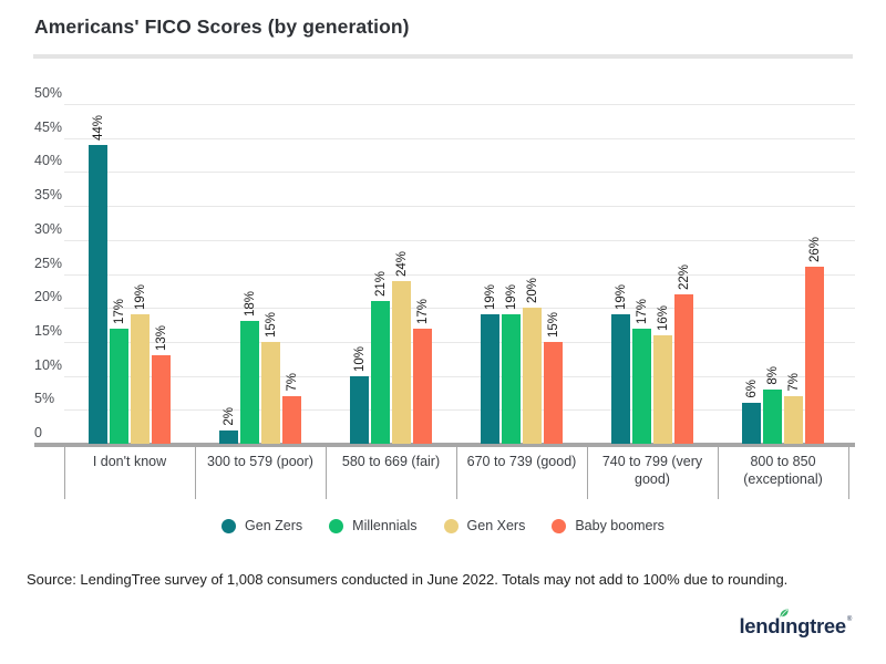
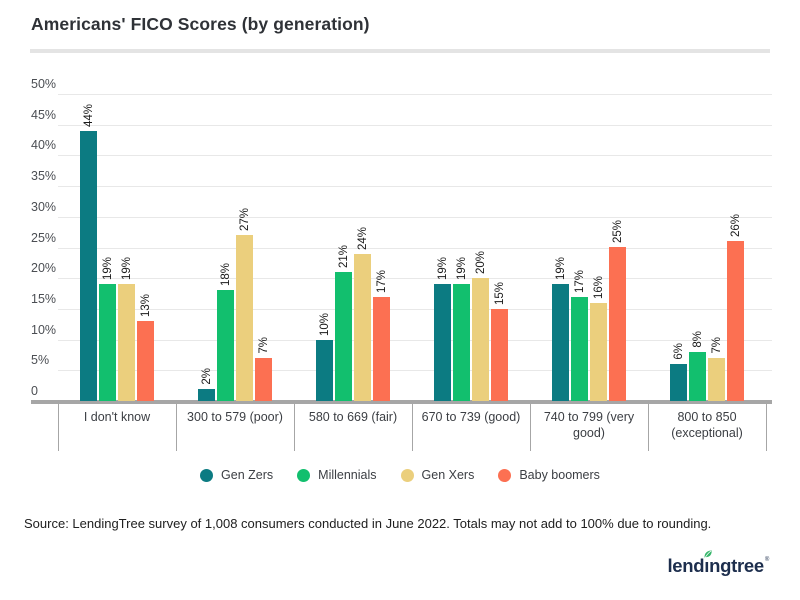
Millennials/I don't know: 17% -> 19%
Gen Xers/300 to 579 (poor): 15% -> 27%
Baby boomers/740 to 799 (very good): 22% -> 25%
